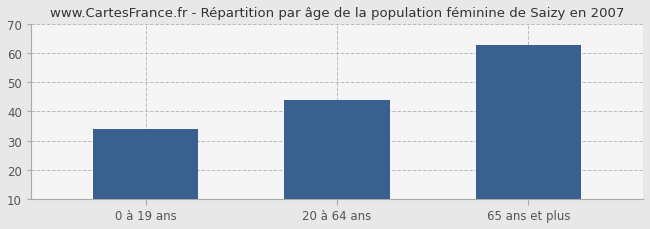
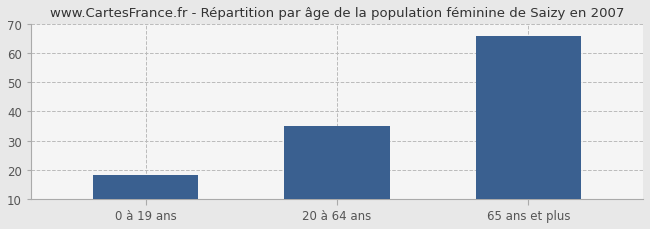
0 à 19 ans: 34 -> 18
20 à 64 ans: 44 -> 35
65 ans et plus: 63 -> 66
